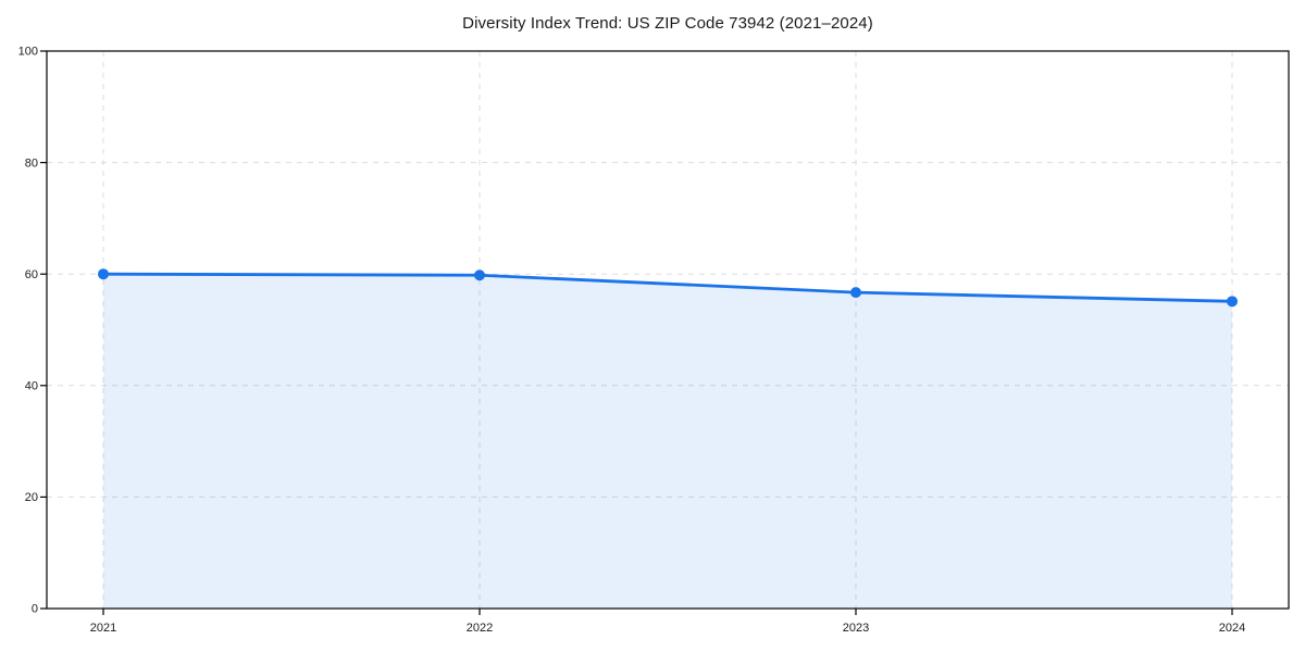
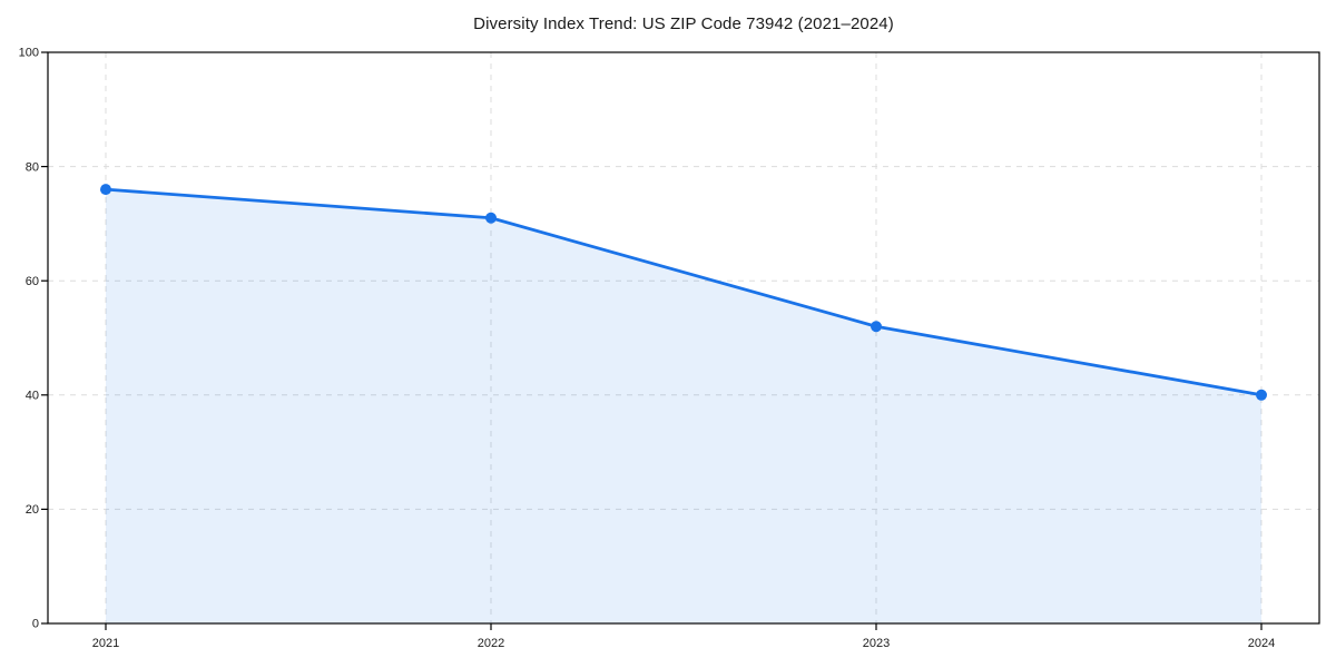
2021: 60 -> 76
2022: 60 -> 71
2023: 57 -> 52
2024: 55 -> 40
